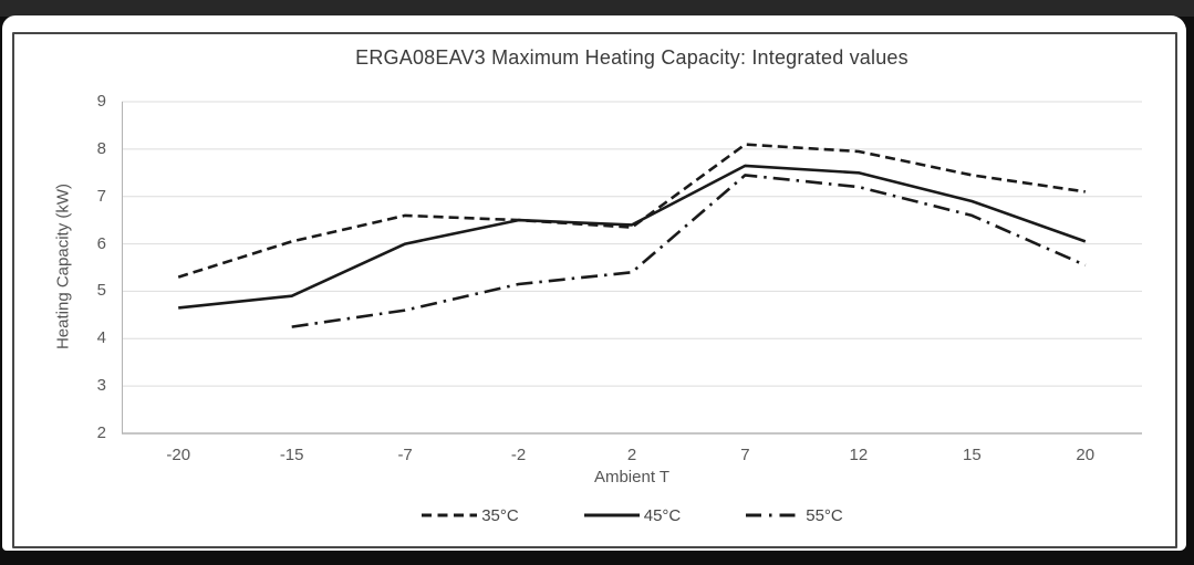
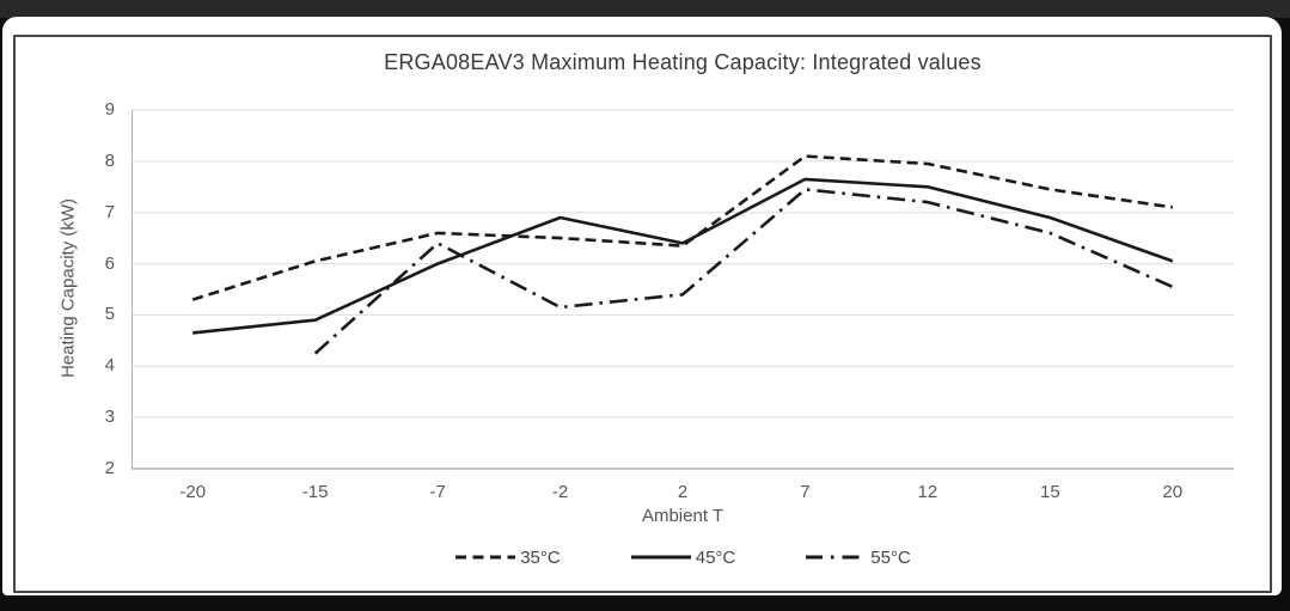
55°C/-7: 4.6 -> 6.4
45°C/-2: 6.5 -> 6.9
